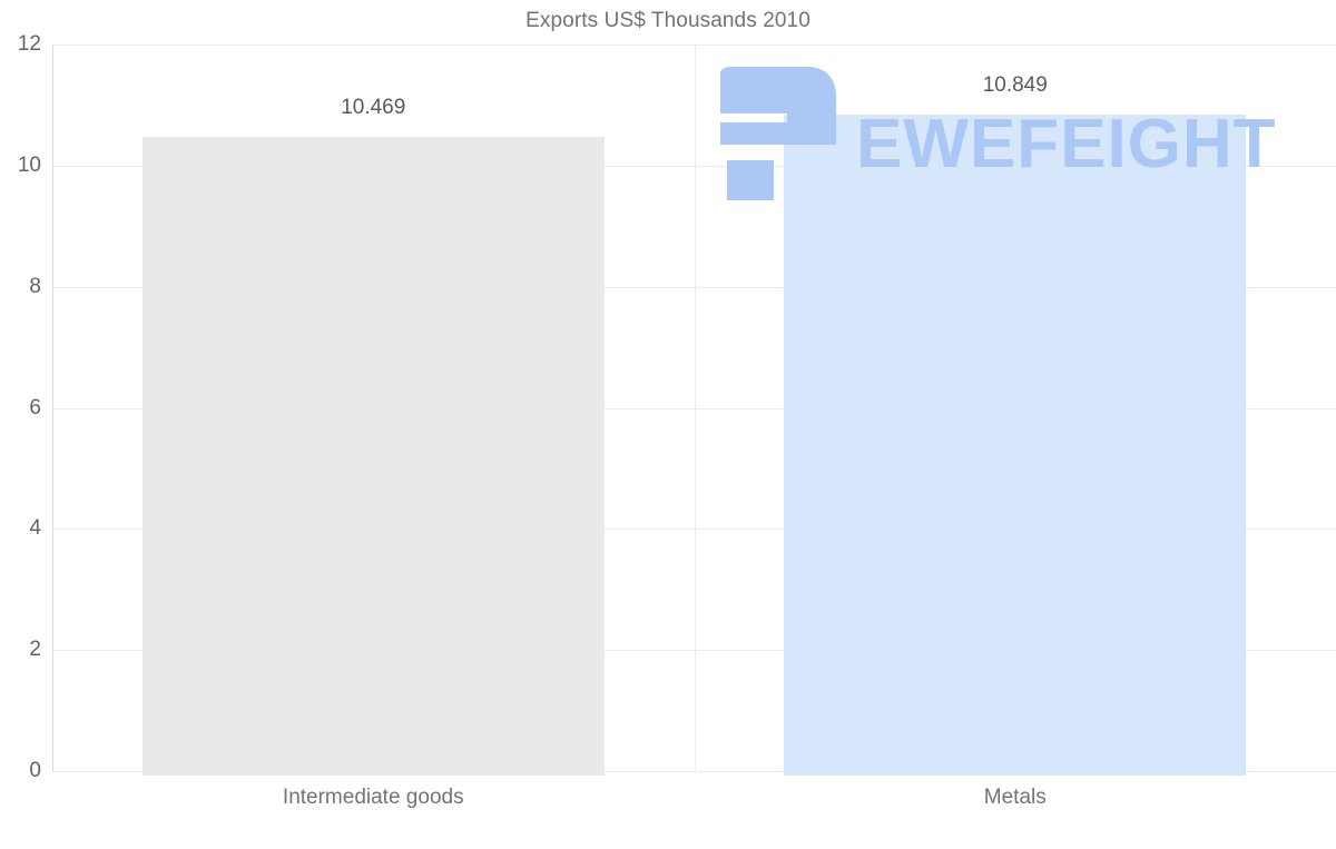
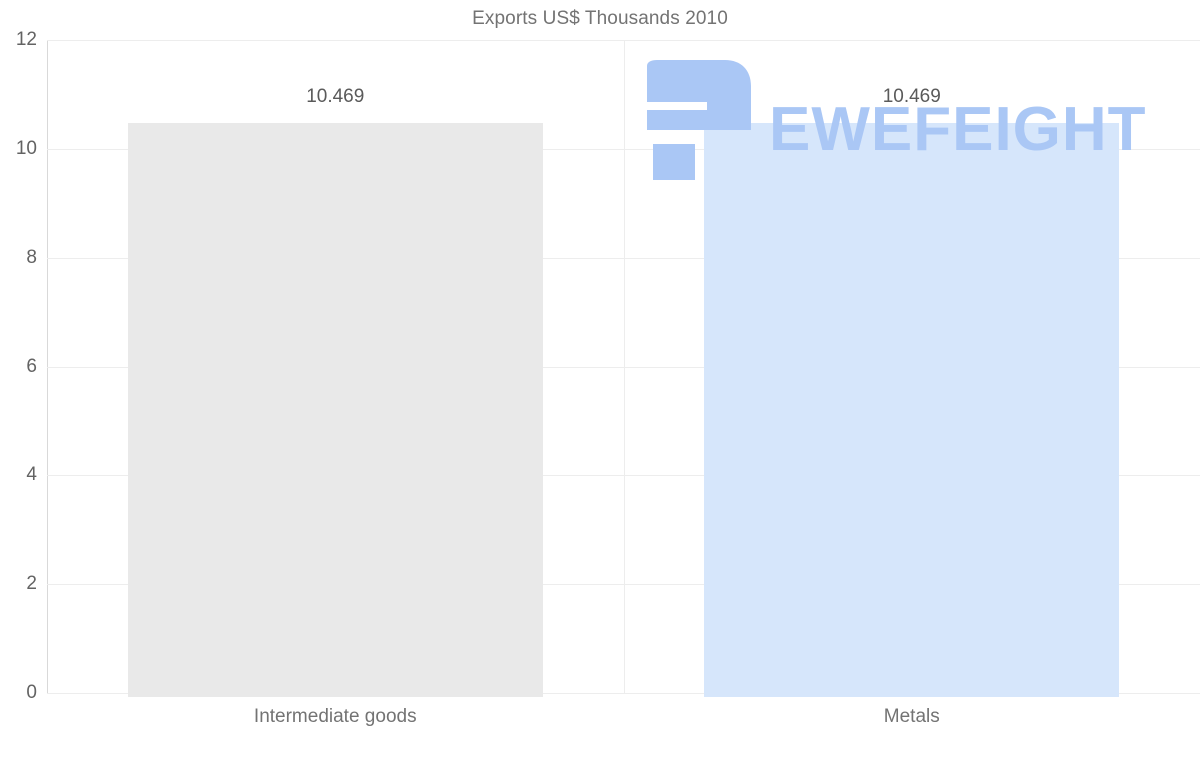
Metals: 10.849 -> 10.469
